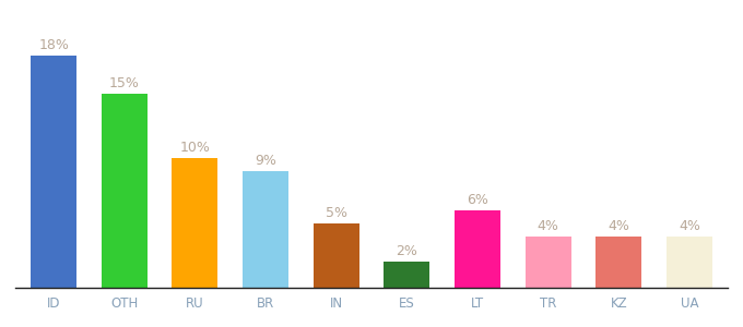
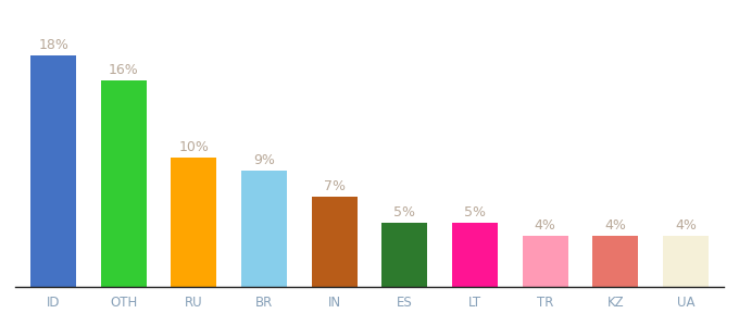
OTH: 15% -> 16%
IN: 5% -> 7%
ES: 2% -> 5%
LT: 6% -> 5%
